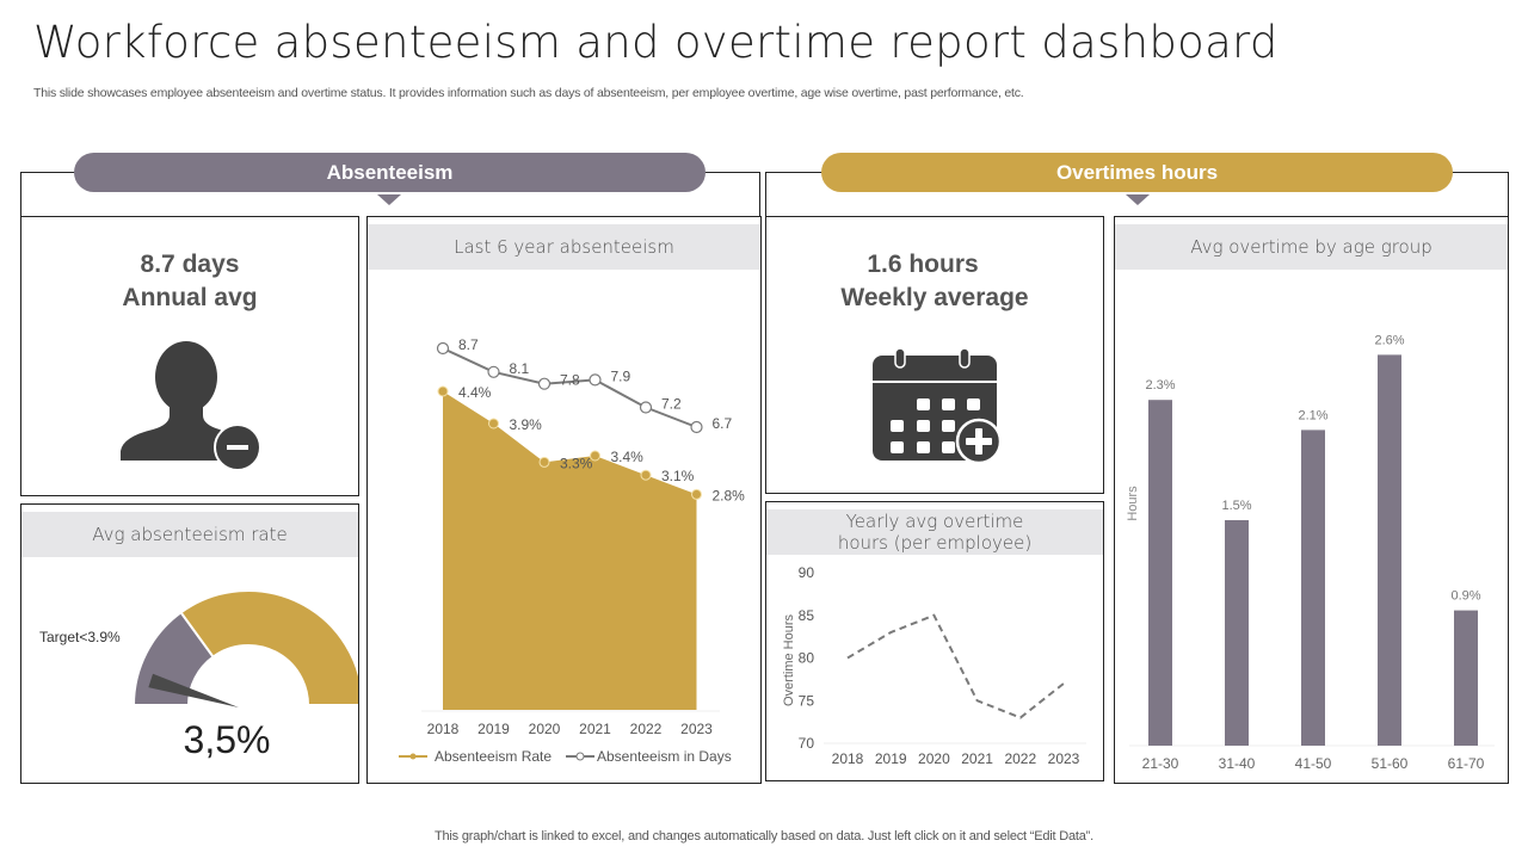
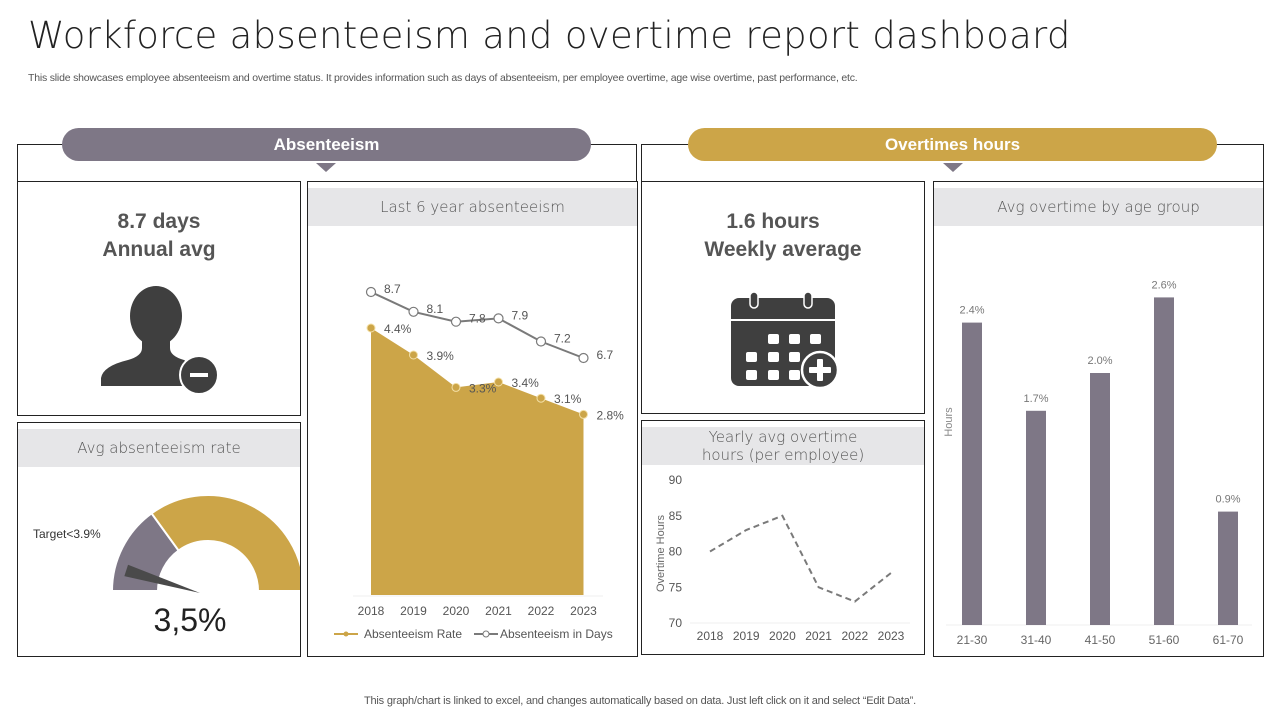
Avg overtime by age group/21-30: 2.3% -> 2.4%
Avg overtime by age group/31-40: 1.5% -> 1.7%
Avg overtime by age group/41-50: 2.1% -> 2.0%
